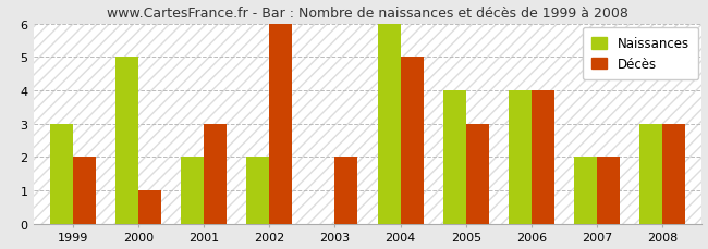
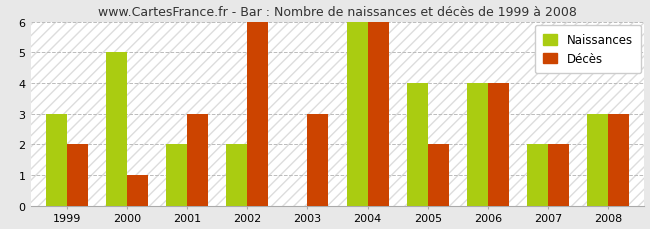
Décès/2003: 2 -> 3
Décès/2004: 5 -> 6
Décès/2005: 3 -> 2
